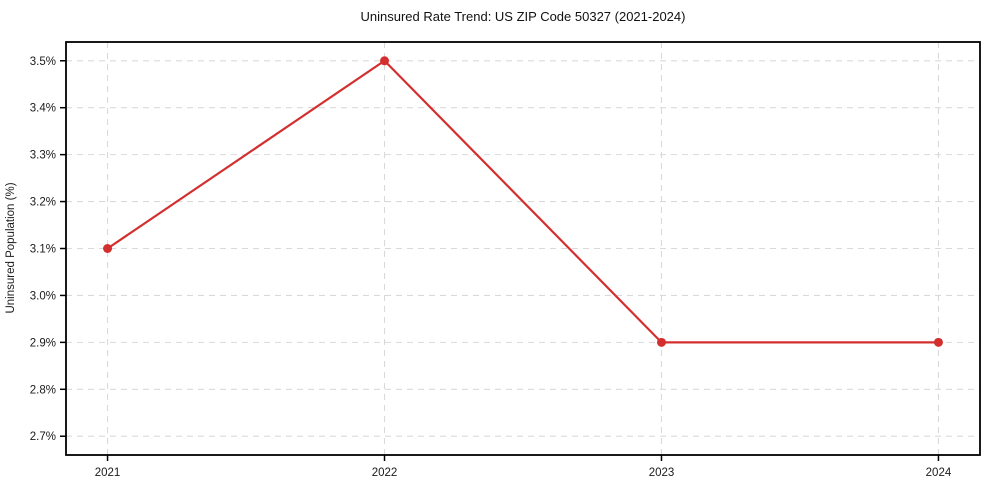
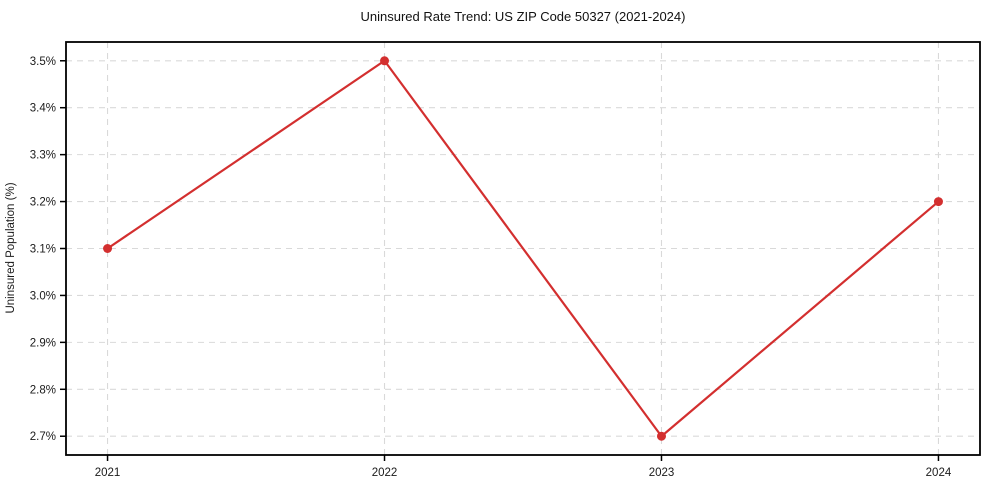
2023: 2.9% -> 2.7%
2024: 2.9% -> 3.2%
